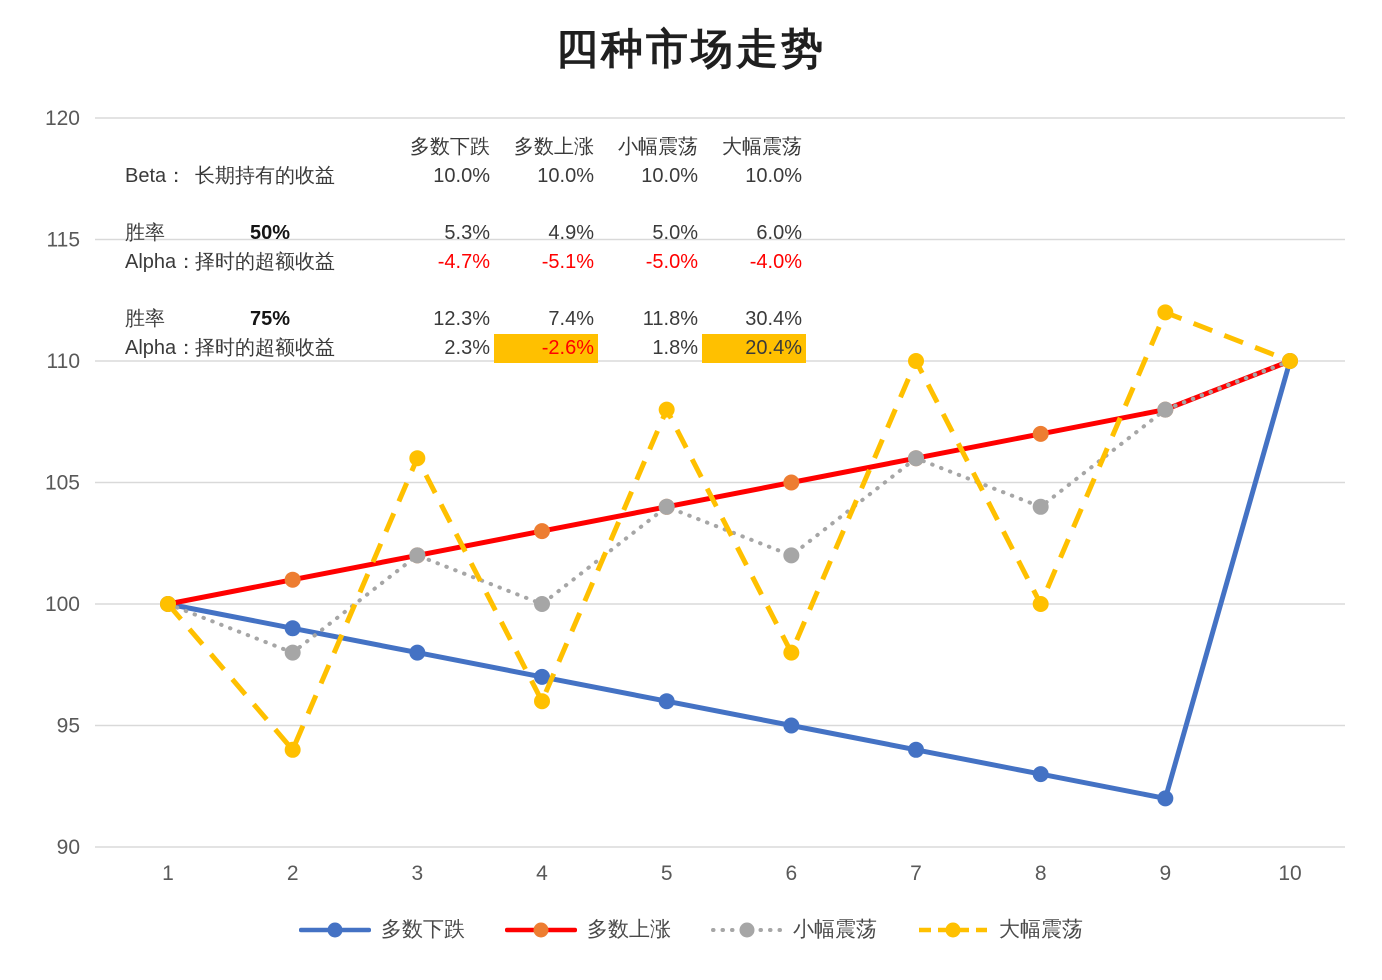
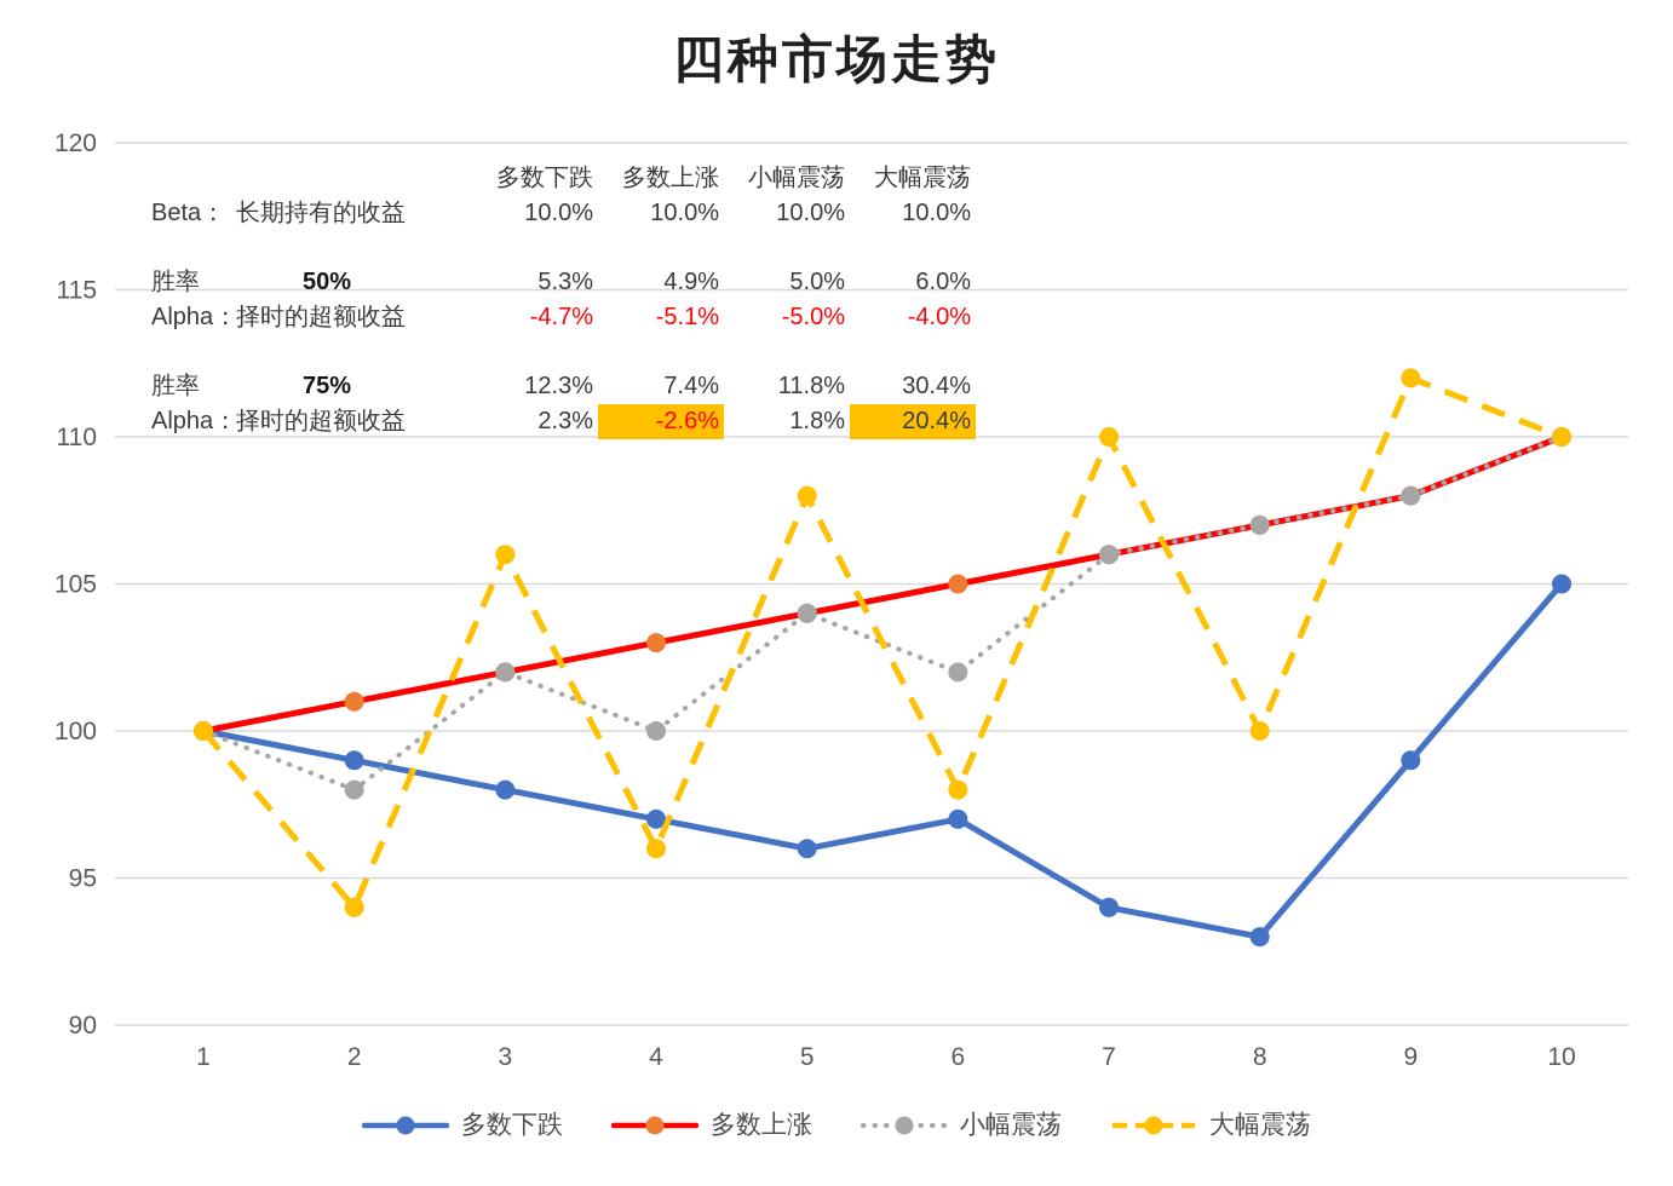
多数下跌/6: 95 -> 97
小幅震荡/8: 104 -> 107
多数下跌/9: 92 -> 99
多数下跌/10: 110 -> 105
